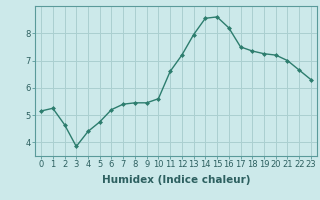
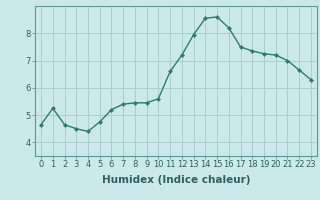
0: 5.15 -> 4.65
3: 3.85 -> 4.50
